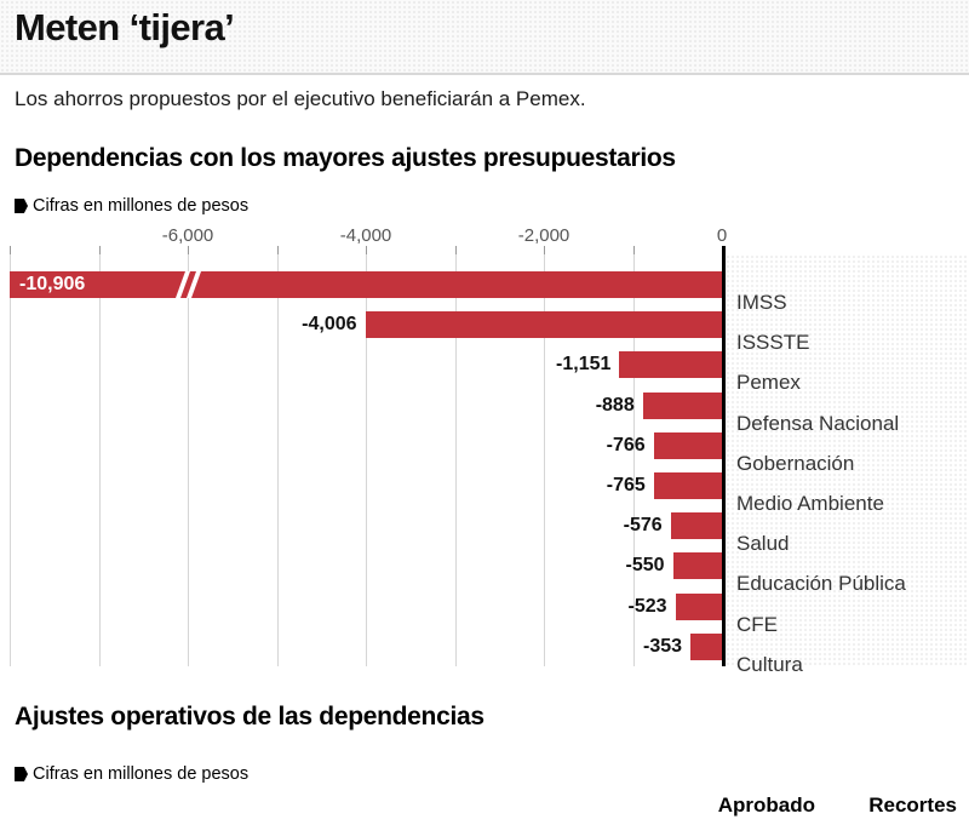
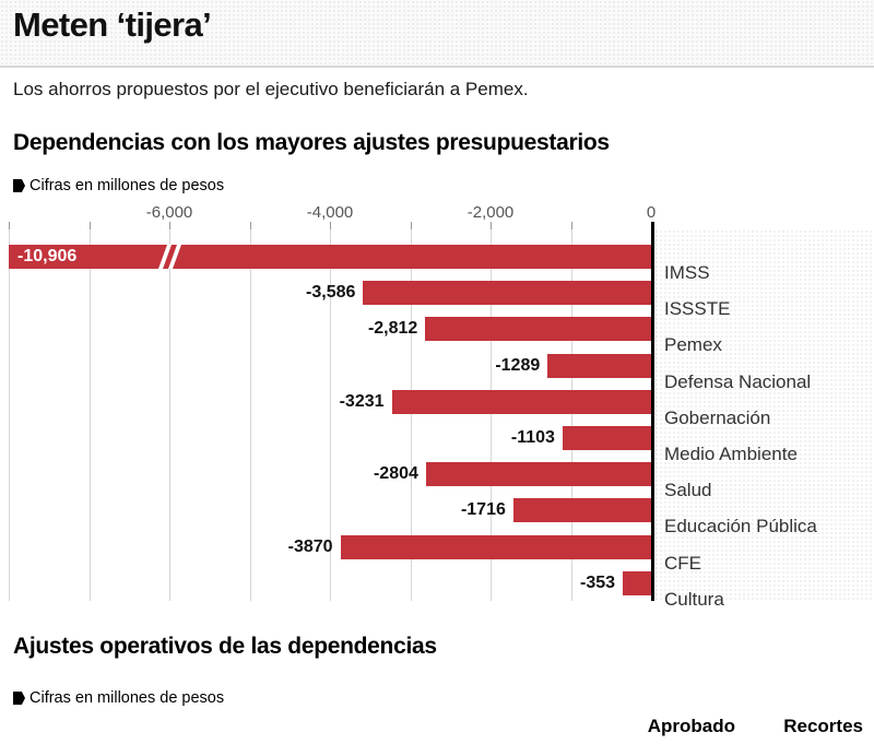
ISSSTE: -4,006 -> -3,586
Pemex: -1,151 -> -2,812
Defensa Nacional: -888 -> -1289
Gobernación: -766 -> -3231
Medio Ambiente: -765 -> -1103
Salud: -576 -> -2804
Educación Pública: -550 -> -1716
CFE: -523 -> -3870
